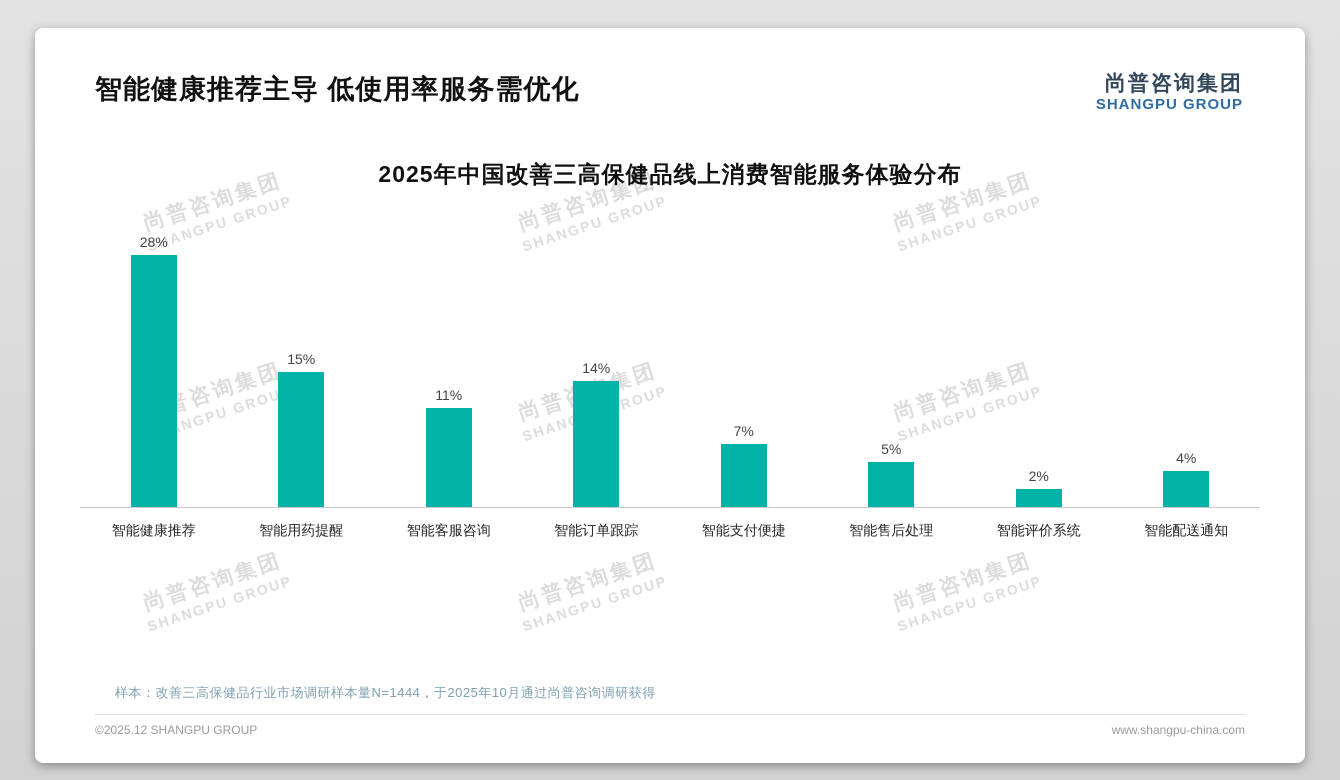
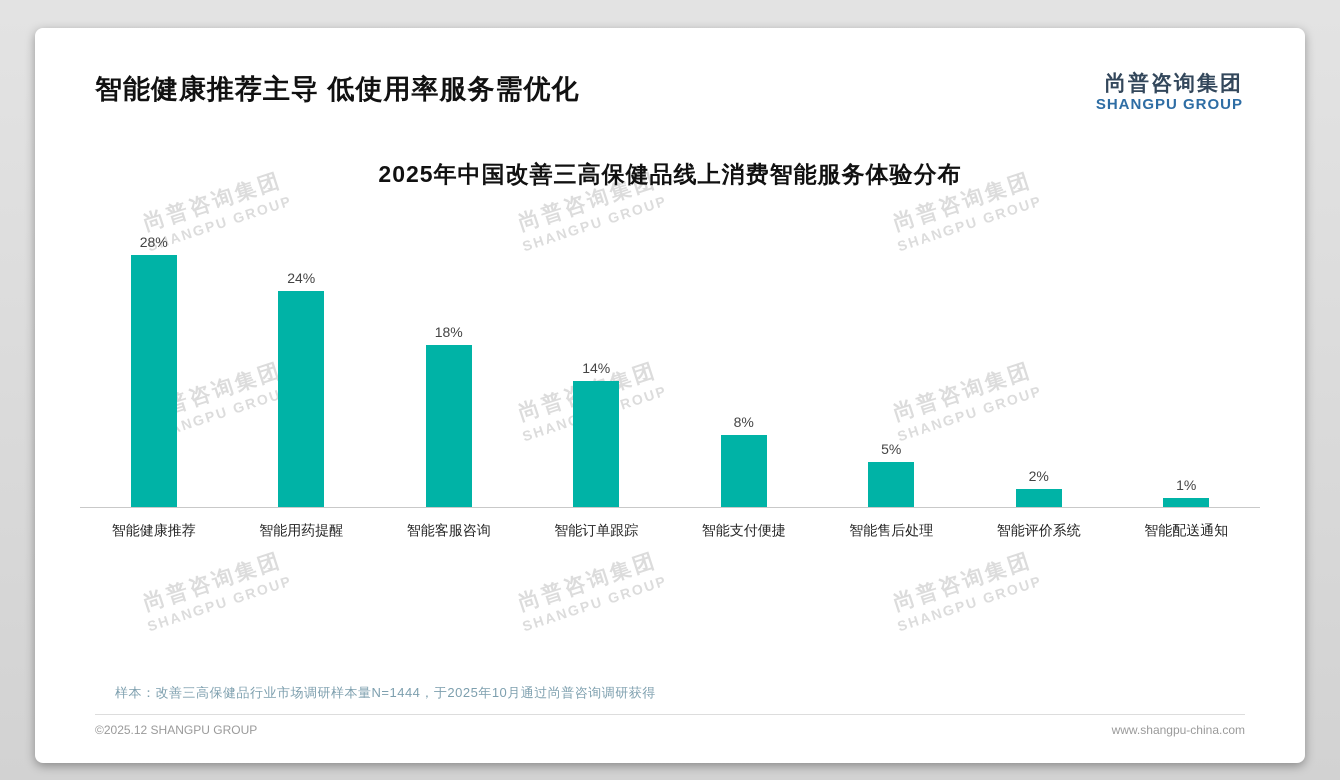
智能用药提醒: 15% -> 24%
智能客服咨询: 11% -> 18%
智能支付便捷: 7% -> 8%
智能配送通知: 4% -> 1%
